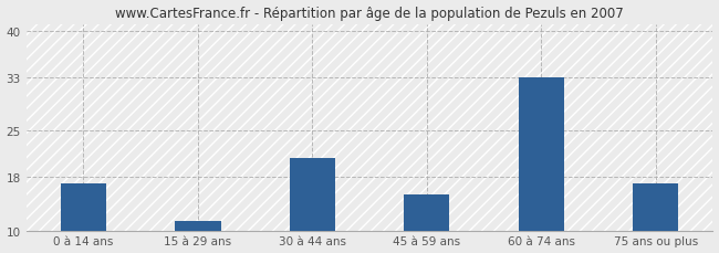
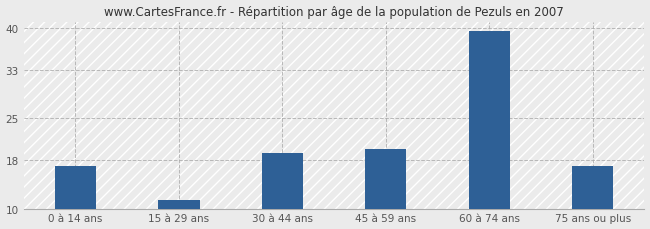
30 à 44 ans: 20.8 -> 19.2
45 à 59 ans: 15.4 -> 19.8
60 à 74 ans: 33.0 -> 39.5
